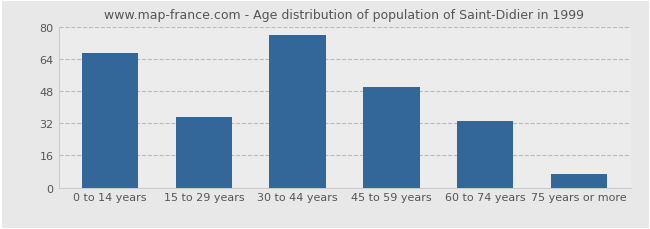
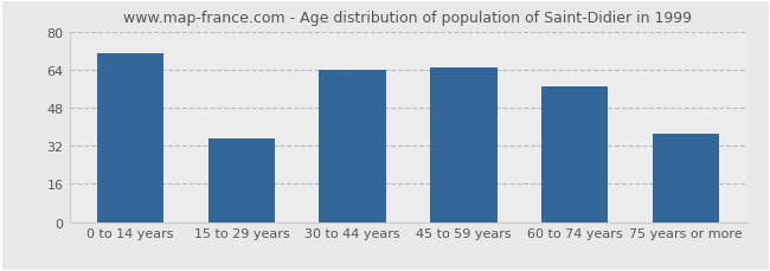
0 to 14 years: 67 -> 71
30 to 44 years: 76 -> 64
45 to 59 years: 50 -> 65
60 to 74 years: 33 -> 57
75 years or more: 7 -> 37
